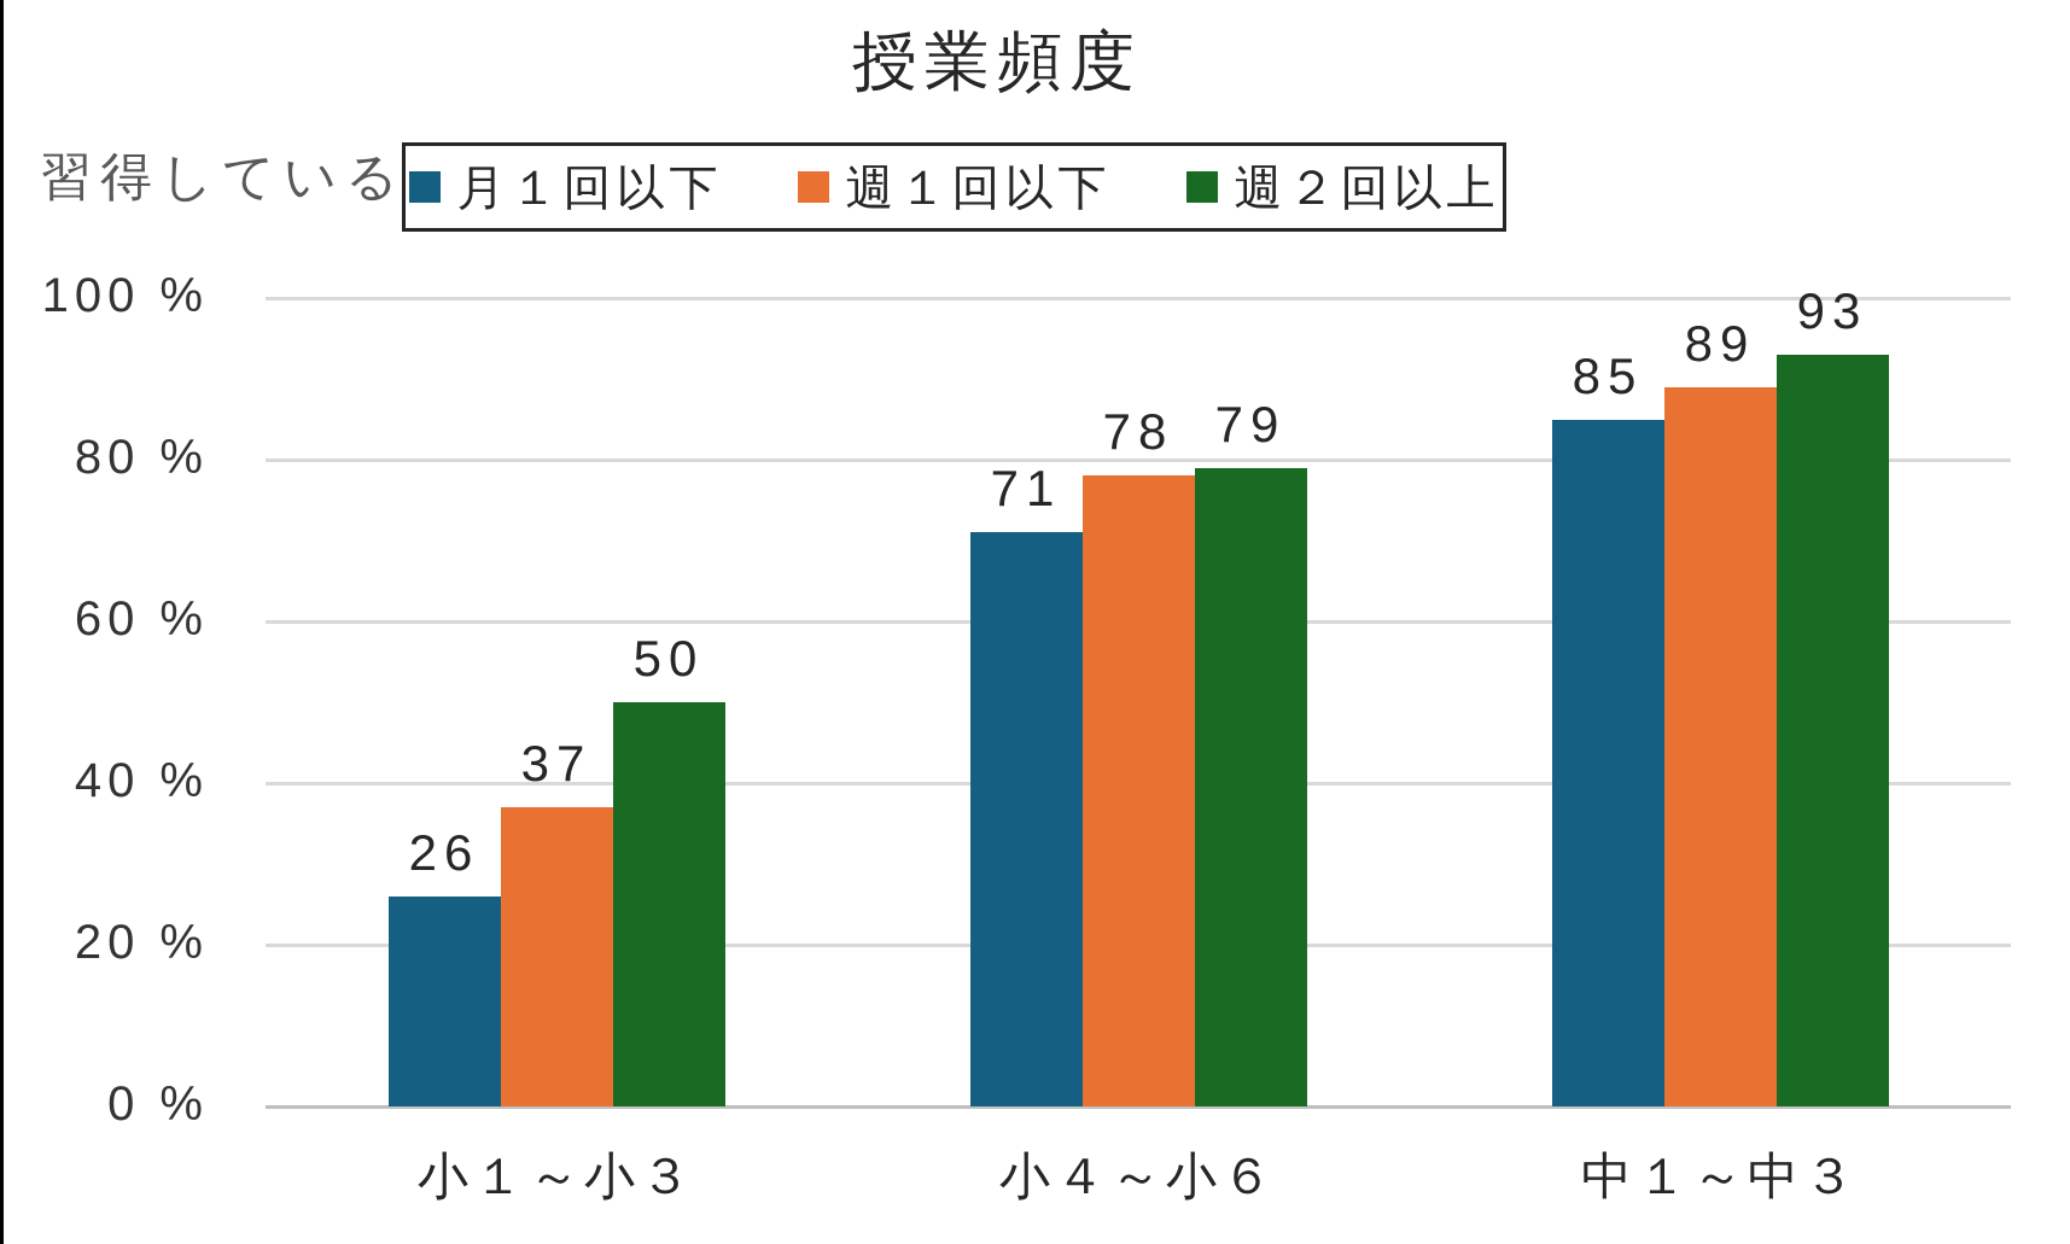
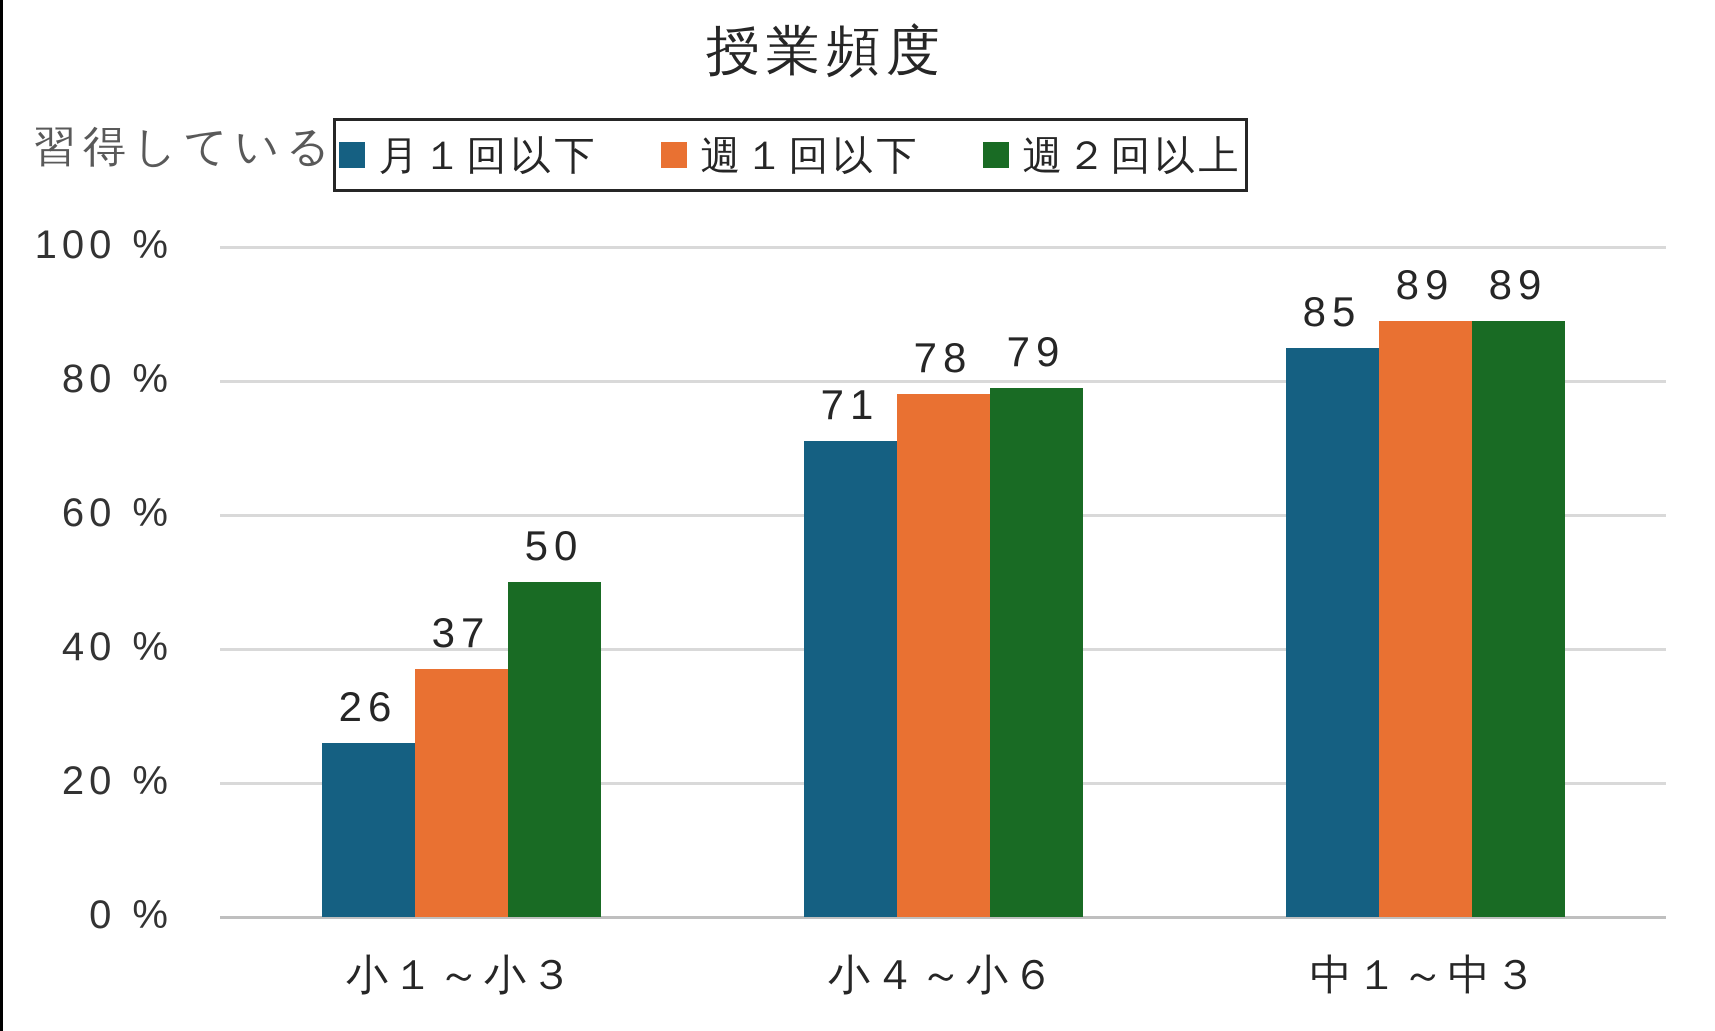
週２回以上/中１～中３: 93 -> 89
